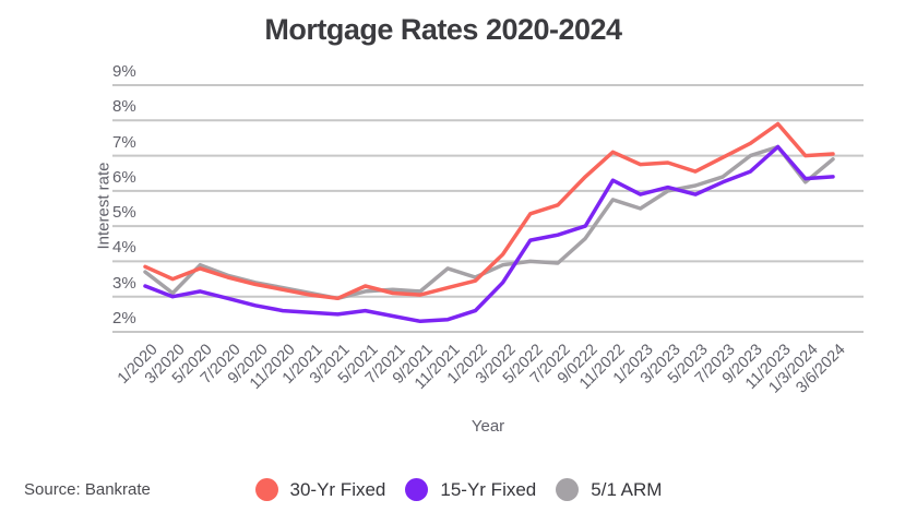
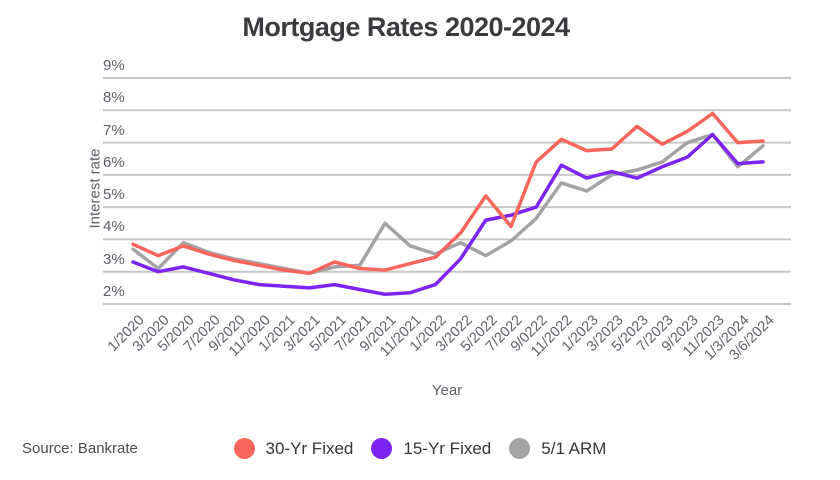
5/1 ARM/9/2021: 3.1% -> 4.5%
5/1 ARM/5/2022: 4.0% -> 3.5%
30-Yr Fixed/7/2022: 5.6% -> 4.4%
30-Yr Fixed/5/2023: 6.5% -> 7.5%
